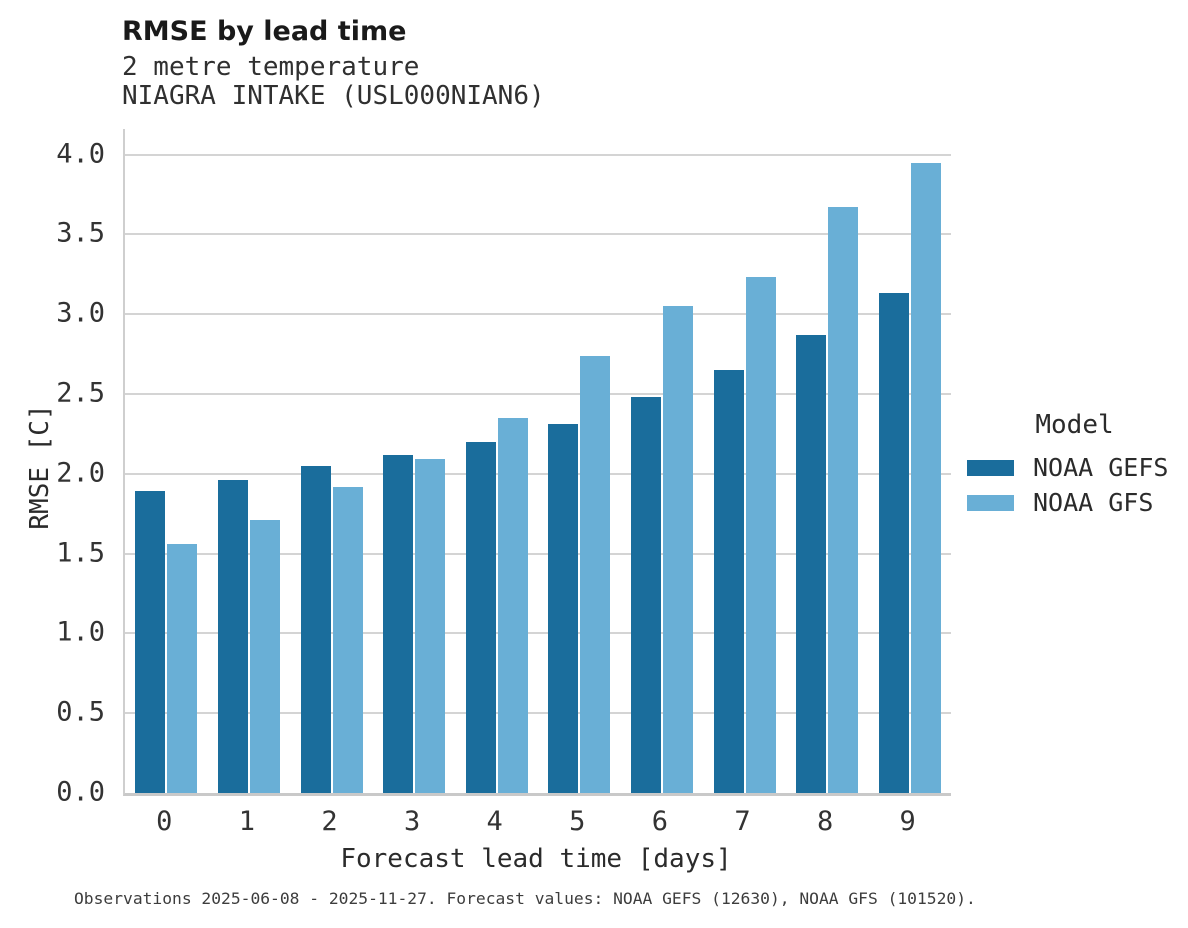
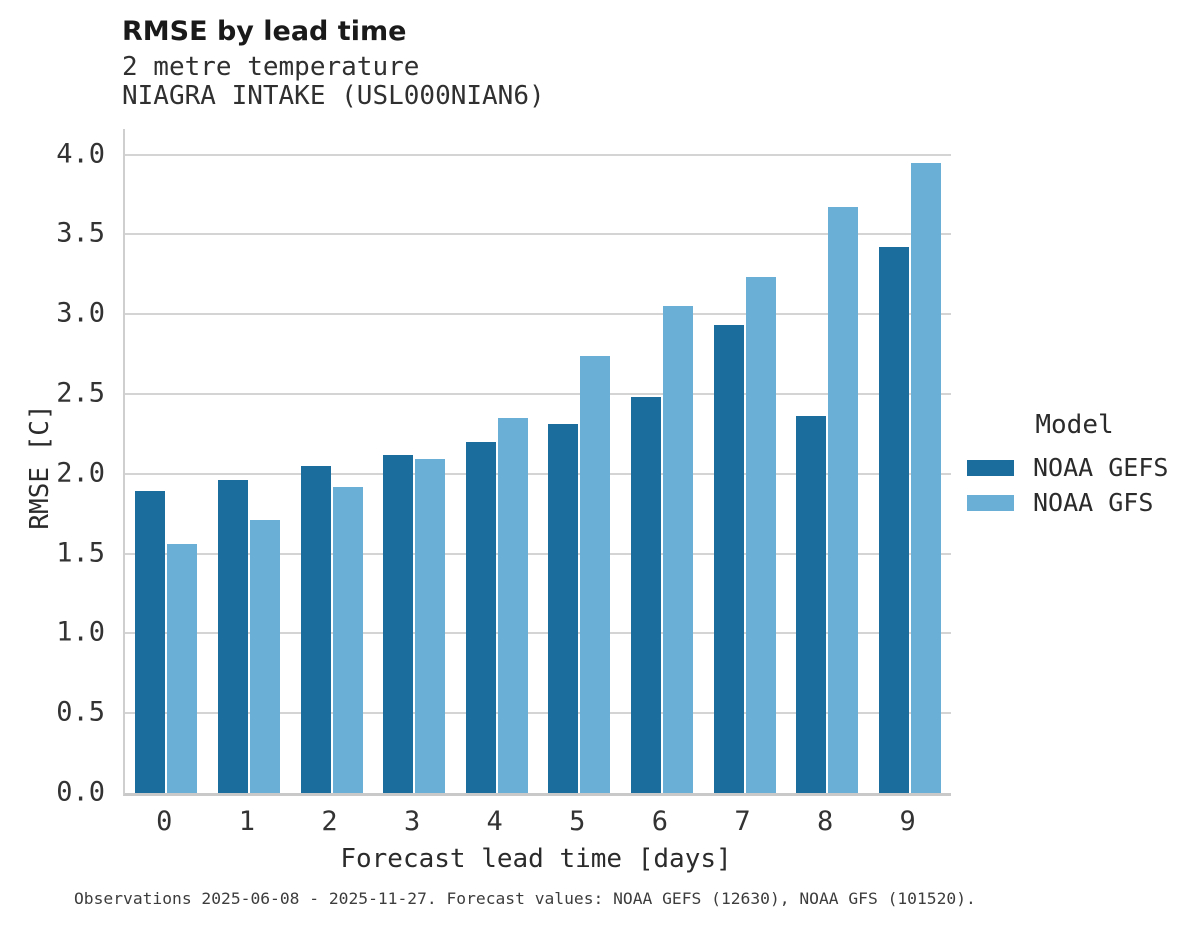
NOAA GEFS/7: 2.65 -> 2.93
NOAA GEFS/8: 2.87 -> 2.36
NOAA GEFS/9: 3.13 -> 3.42
